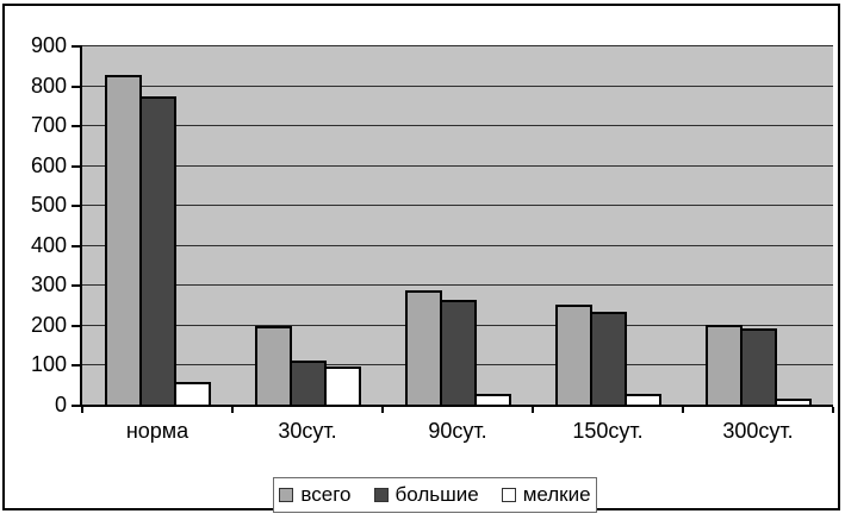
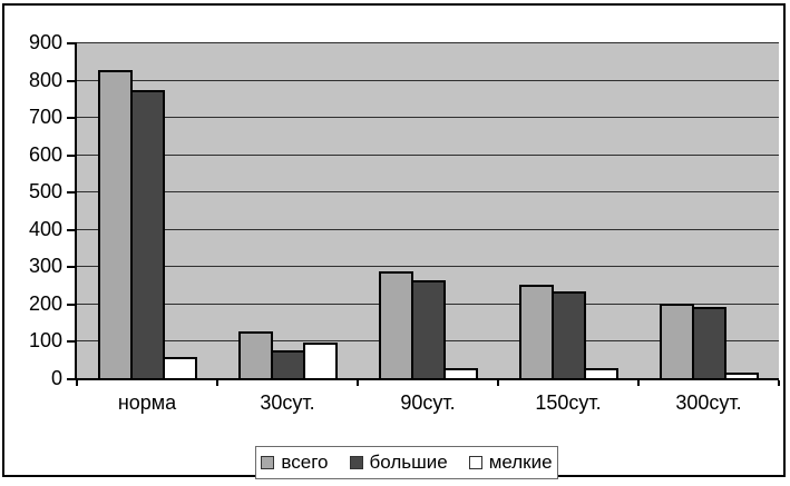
всего/30сут.: 190 -> 120
большие/30сут.: 100 -> 70
